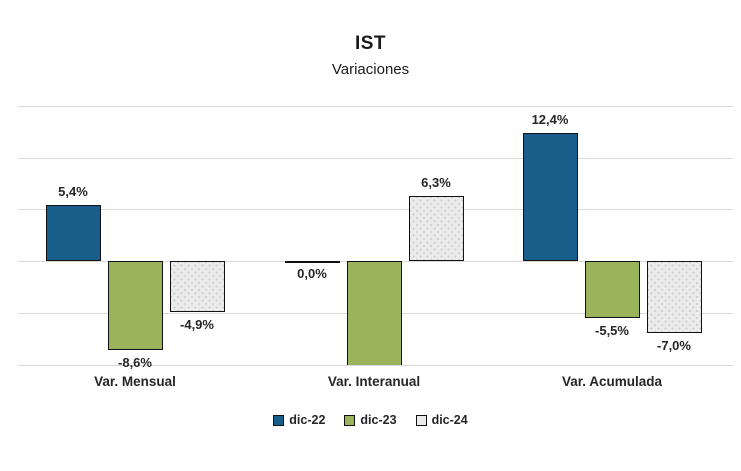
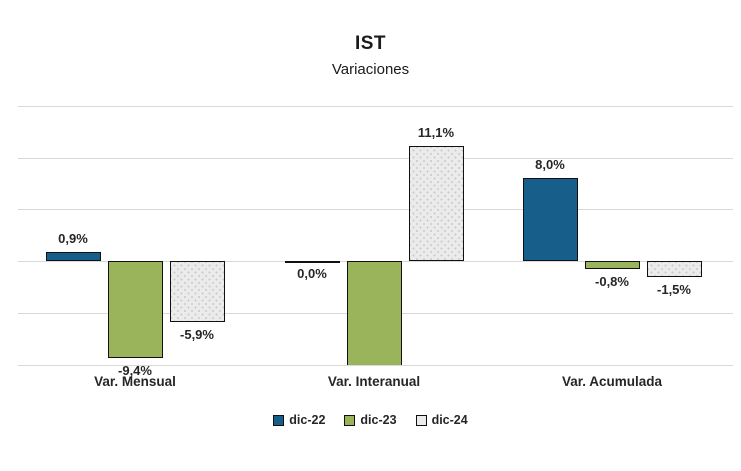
dic-22/Var. Mensual: 5,4% -> 0,9%
dic-23/Var. Mensual: -8,6% -> -9,4%
dic-24/Var. Mensual: -4,9% -> -5,9%
dic-24/Var. Interanual: 6,3% -> 11,1%
dic-22/Var. Acumulada: 12,4% -> 8,0%
dic-23/Var. Acumulada: -5,5% -> -0,8%
dic-24/Var. Acumulada: -7,0% -> -1,5%
